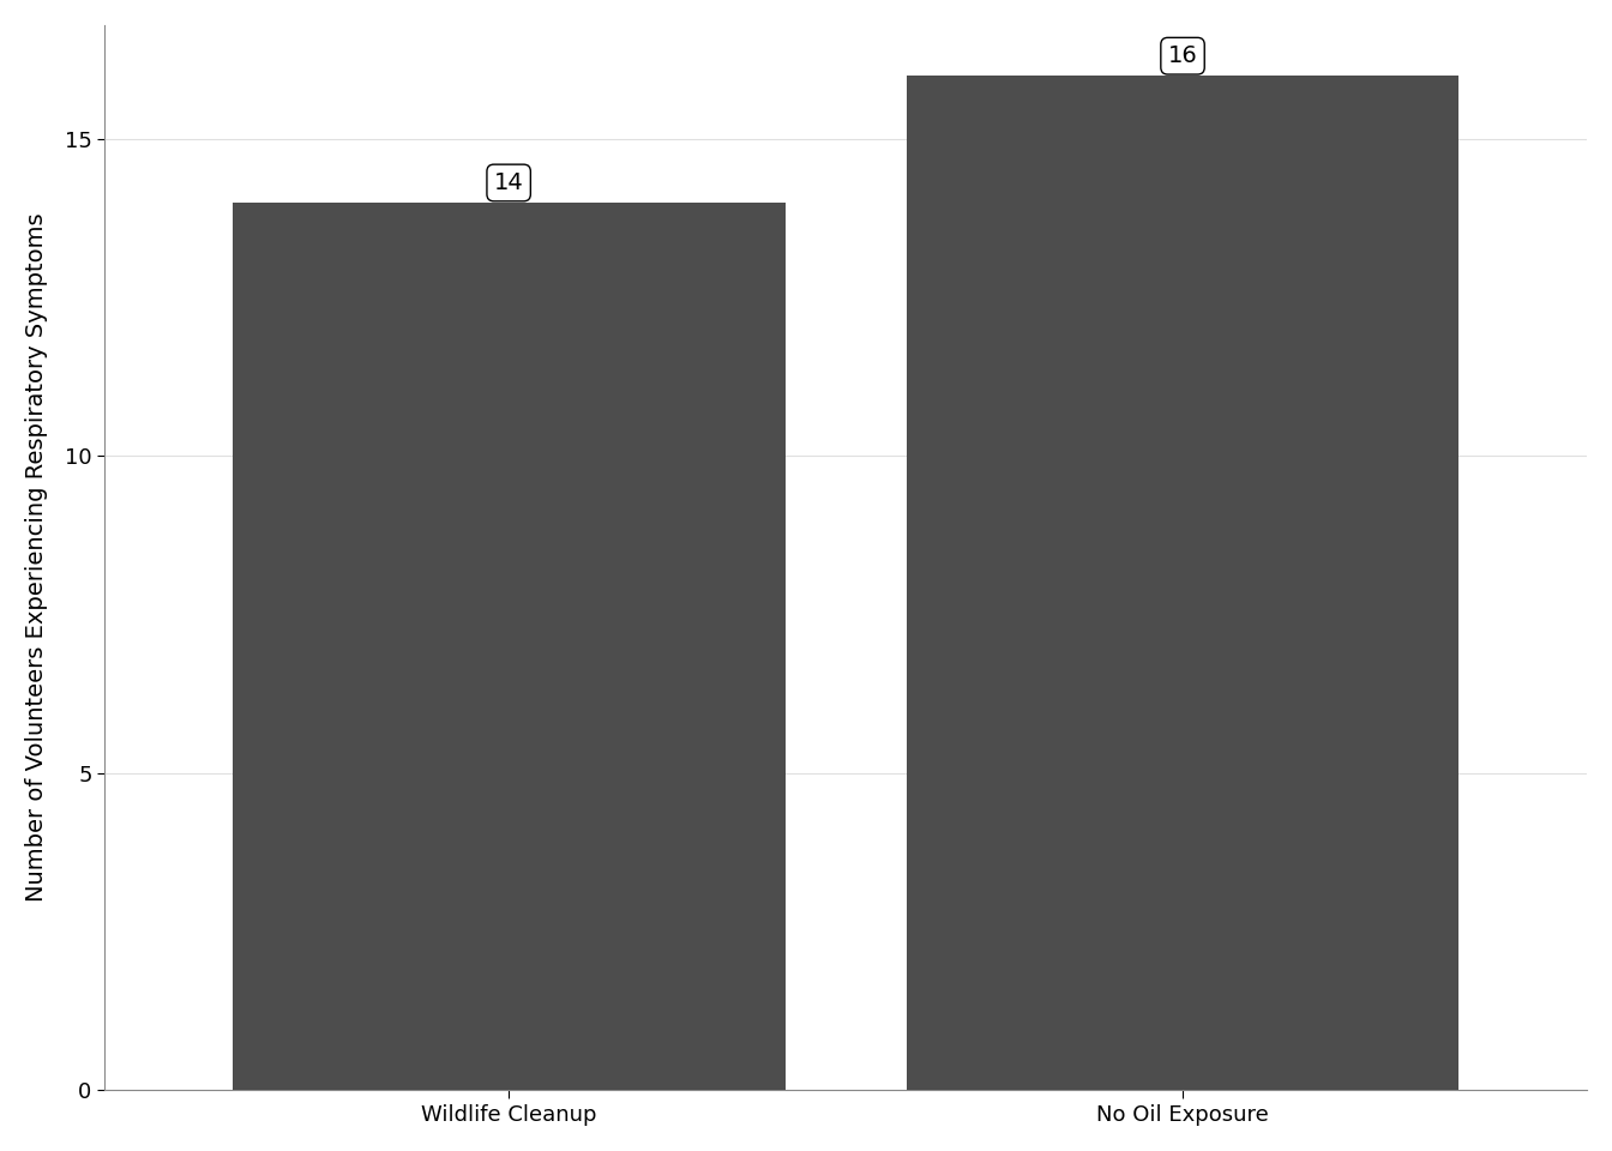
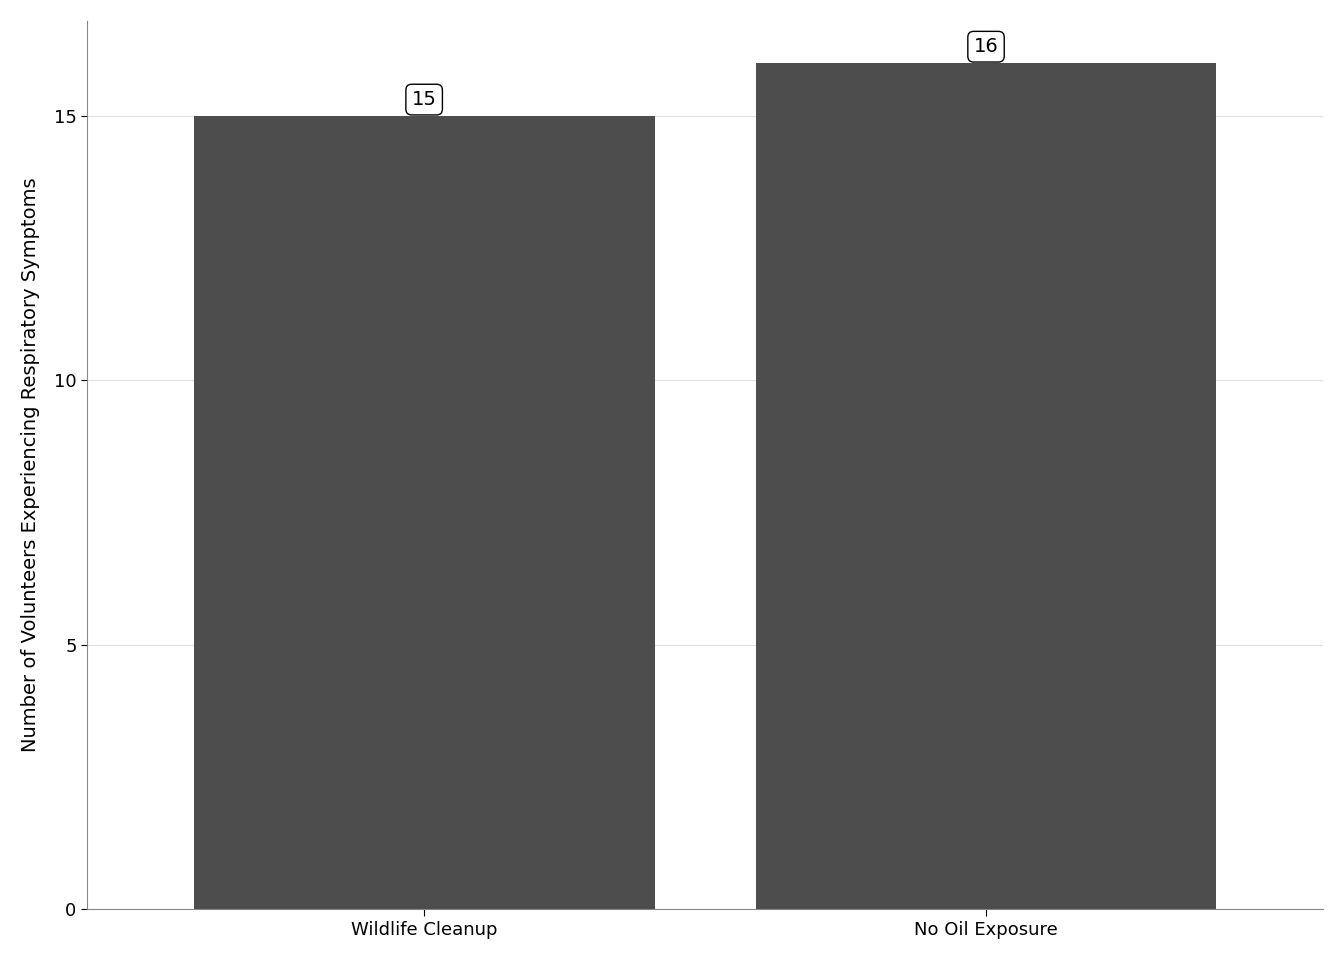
Wildlife Cleanup: 14 -> 15
